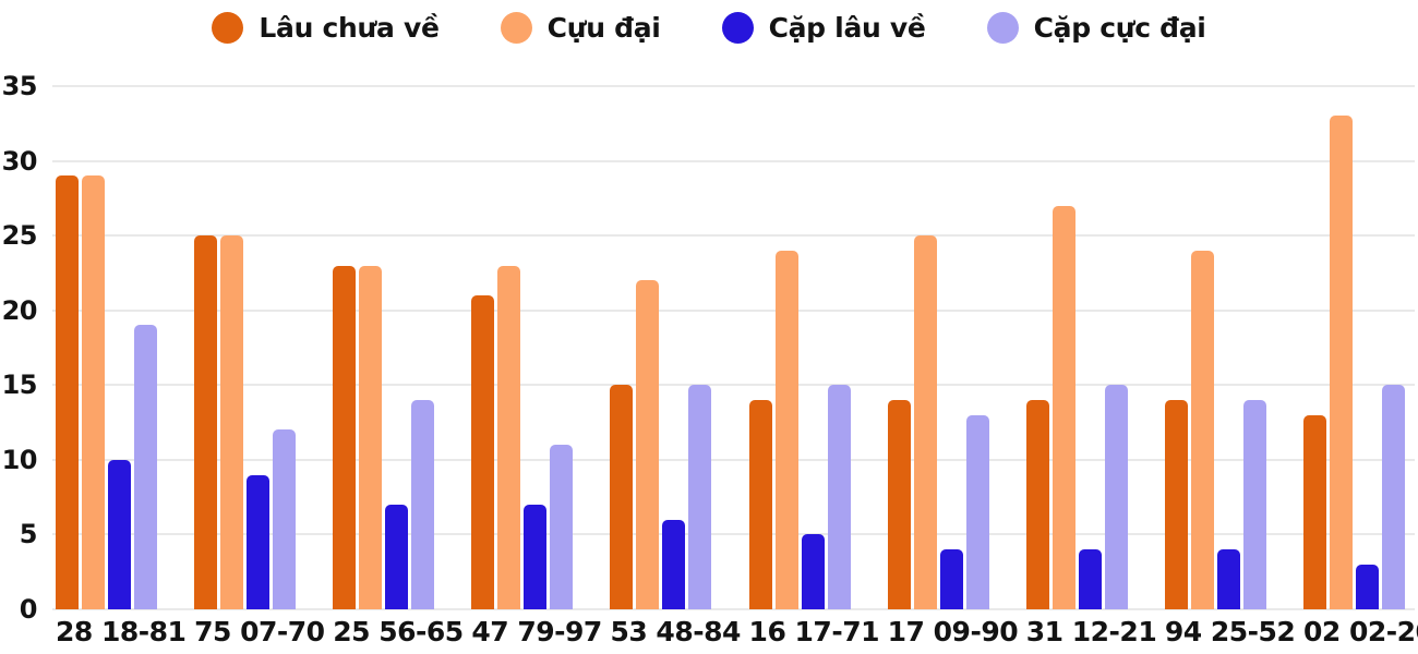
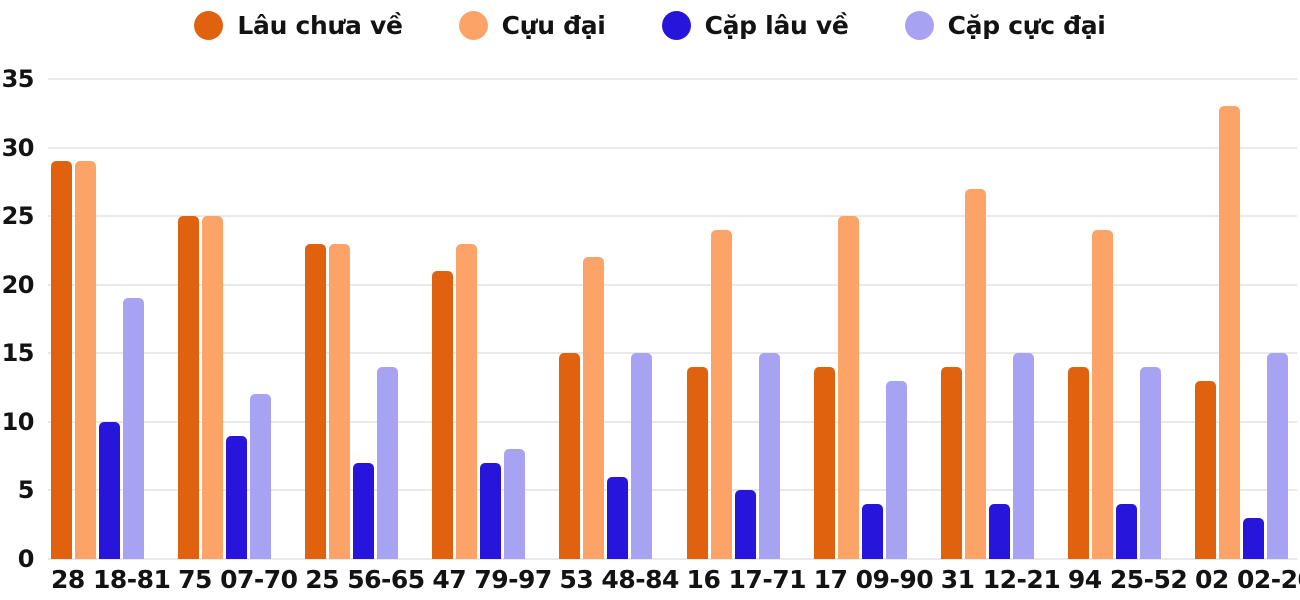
Cặp cực đại/47 79-97: 11 -> 8
